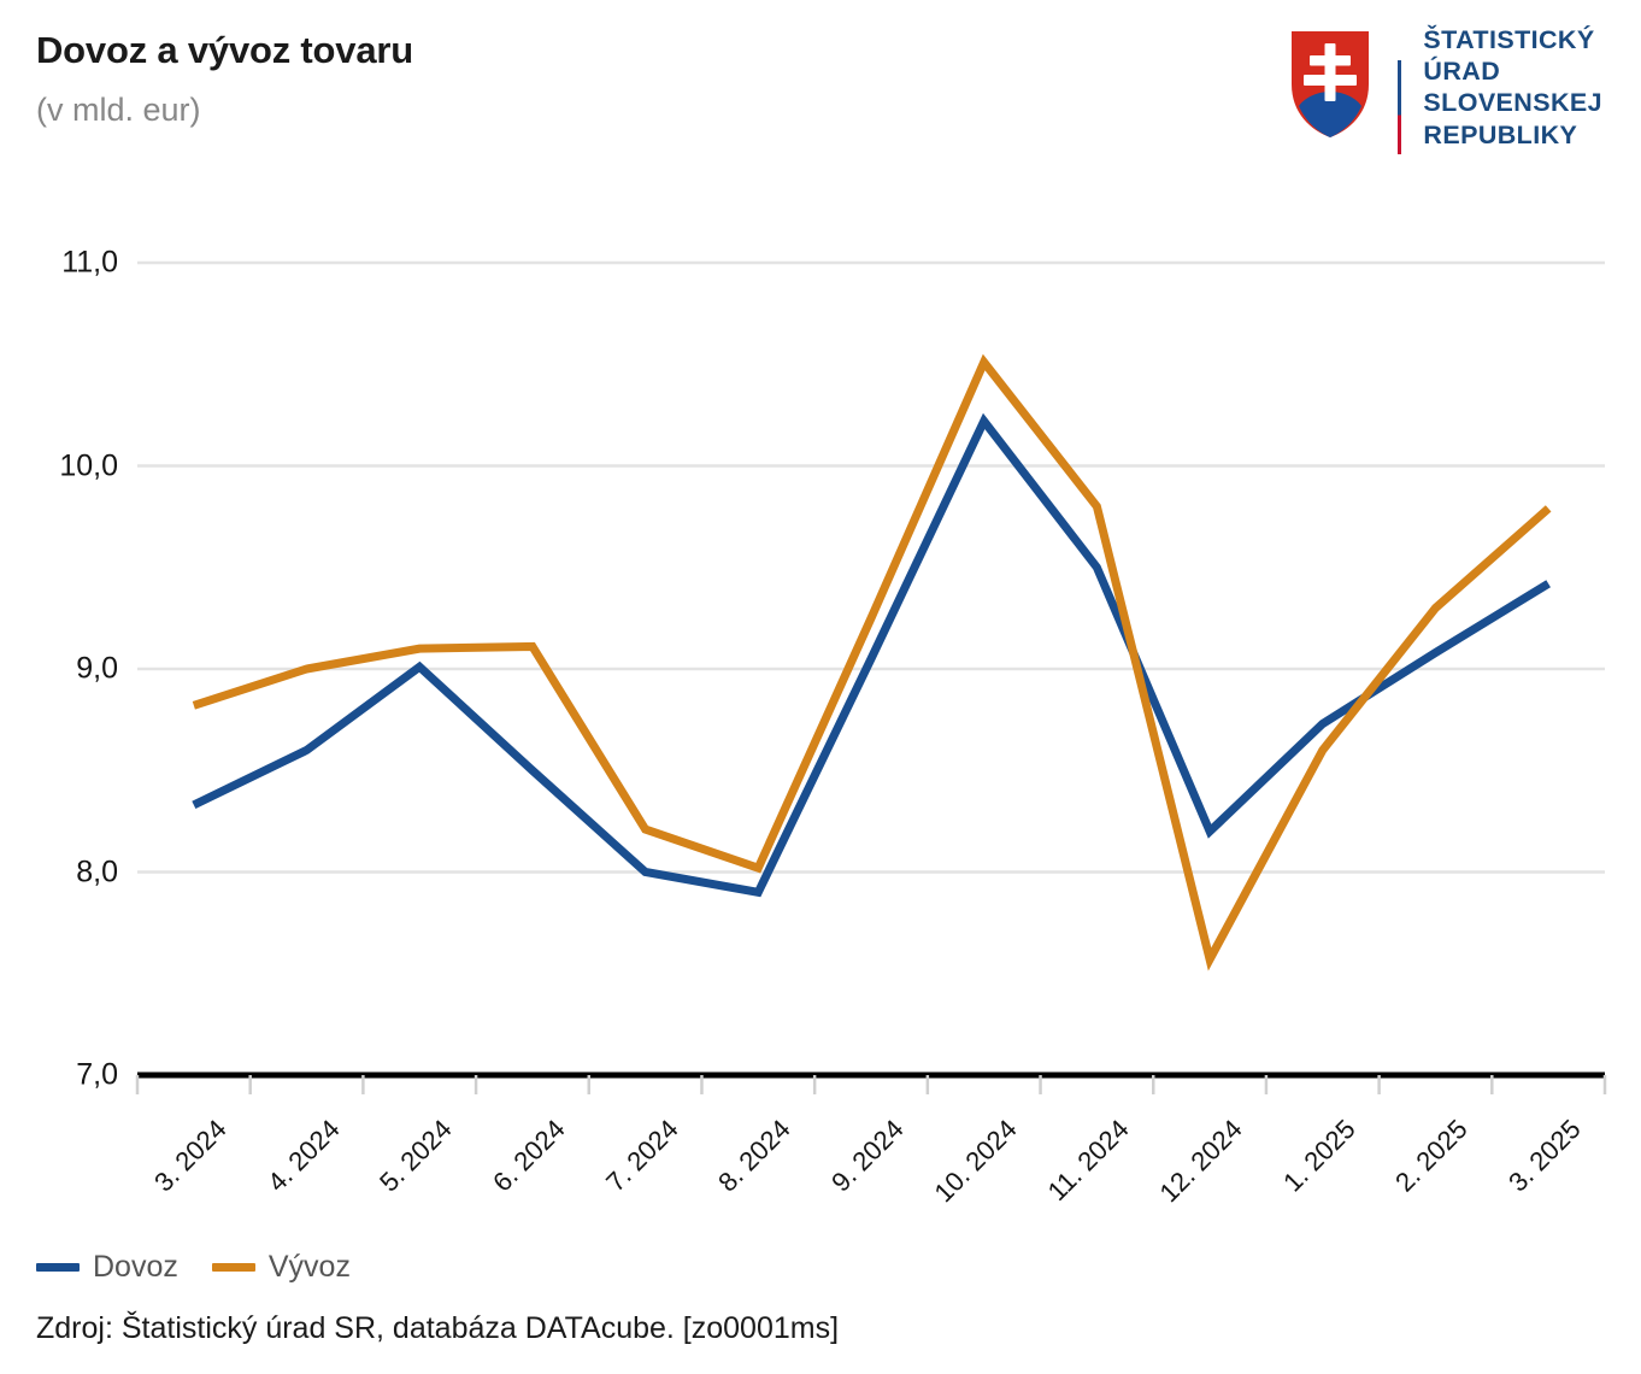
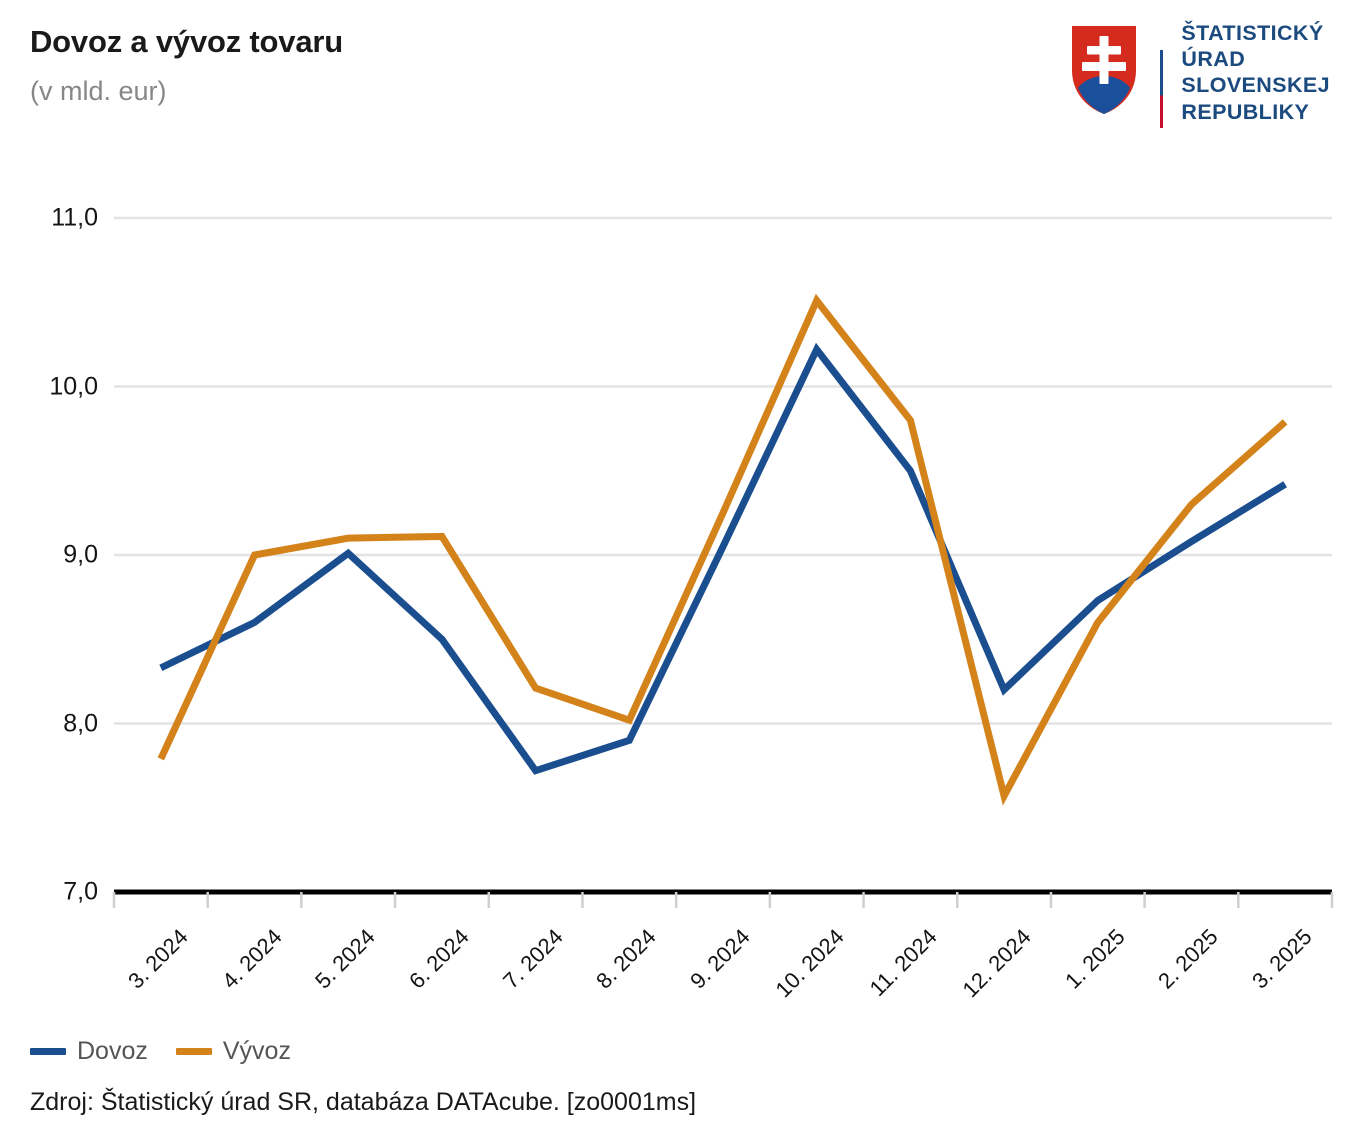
Vývoz/3. 2024: 8,82 -> 7,79
Dovoz/7. 2024: 8,00 -> 7,72
